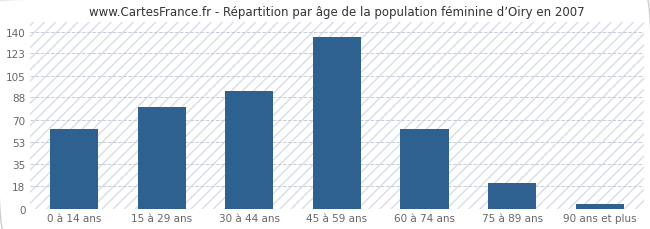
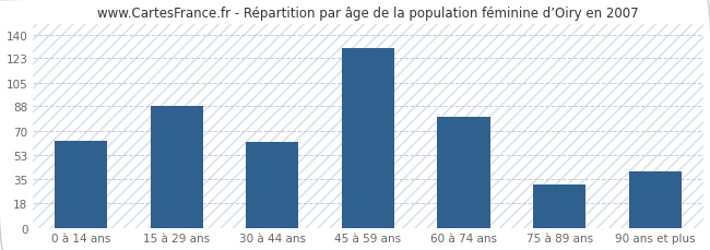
15 à 29 ans: 80 -> 88
30 à 44 ans: 93 -> 62
45 à 59 ans: 136 -> 130
60 à 74 ans: 63 -> 80
75 à 89 ans: 20 -> 31
90 ans et plus: 4 -> 41
